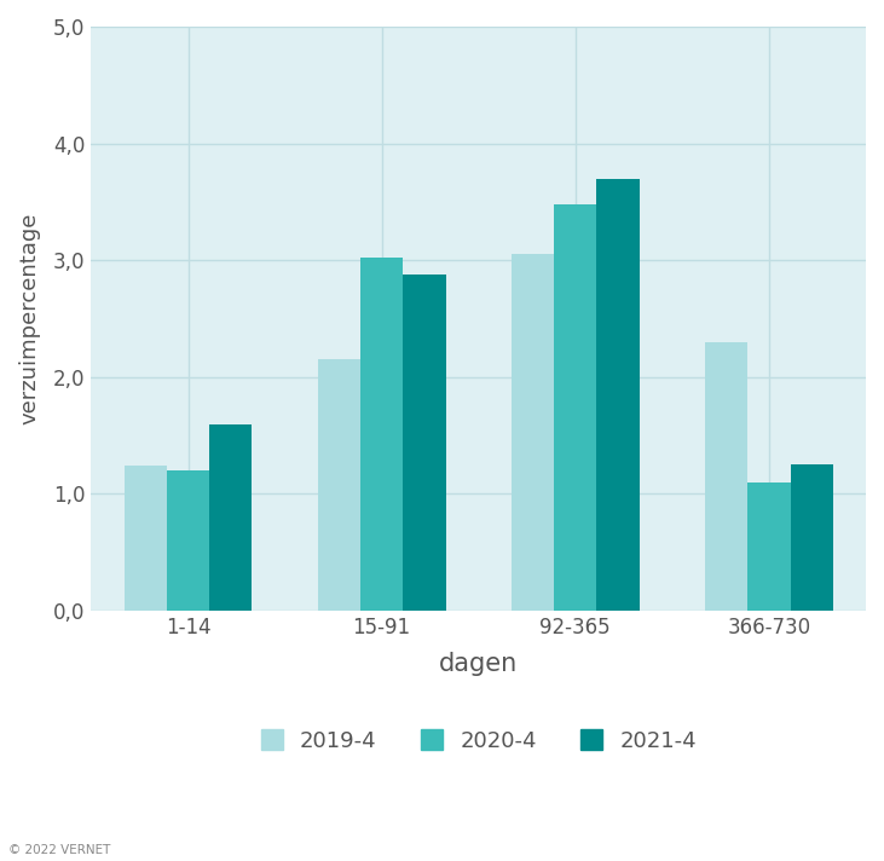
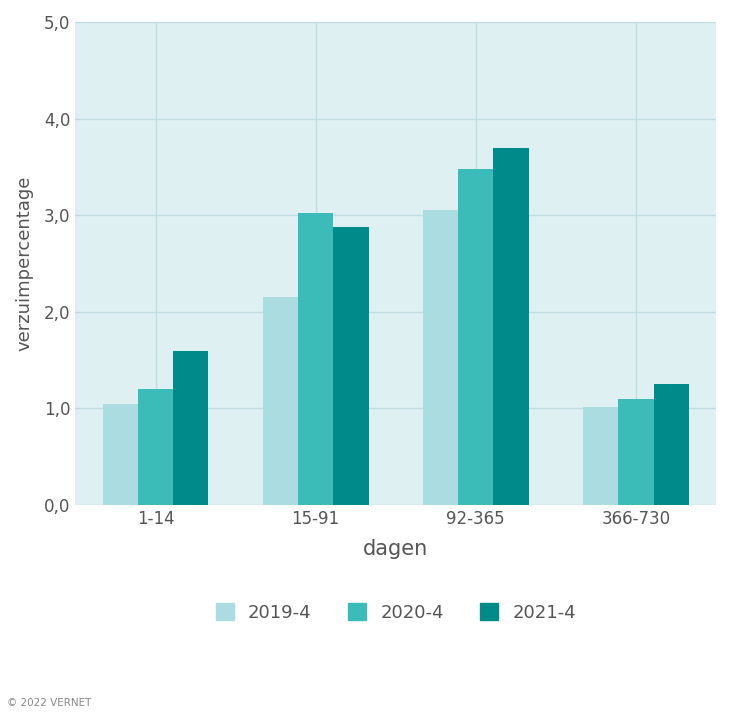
2019-4/1-14: 1,24 -> 1,05
2019-4/366-730: 2,30 -> 1,02
